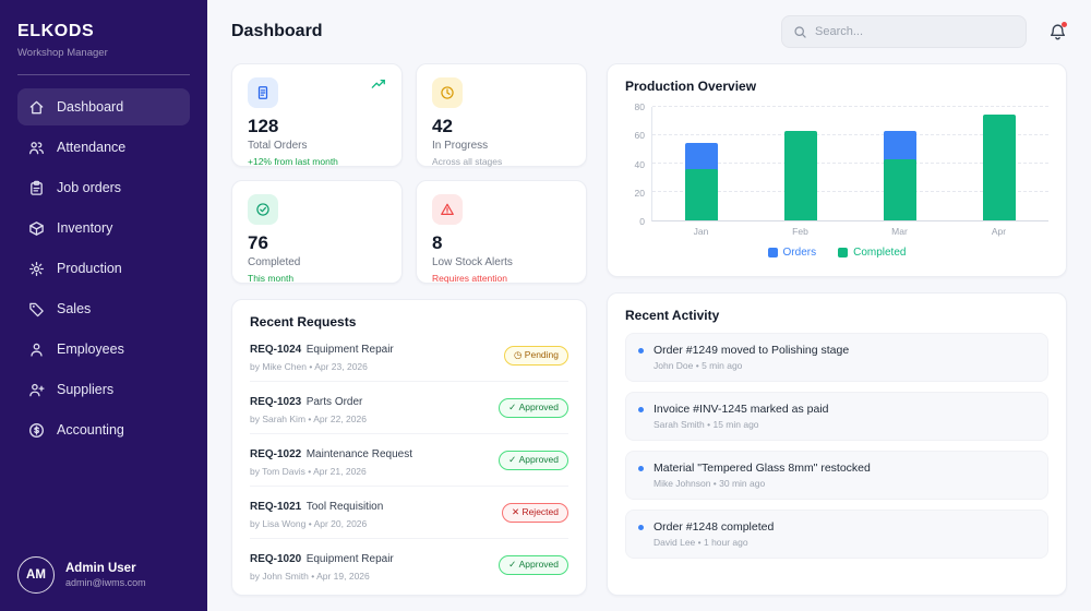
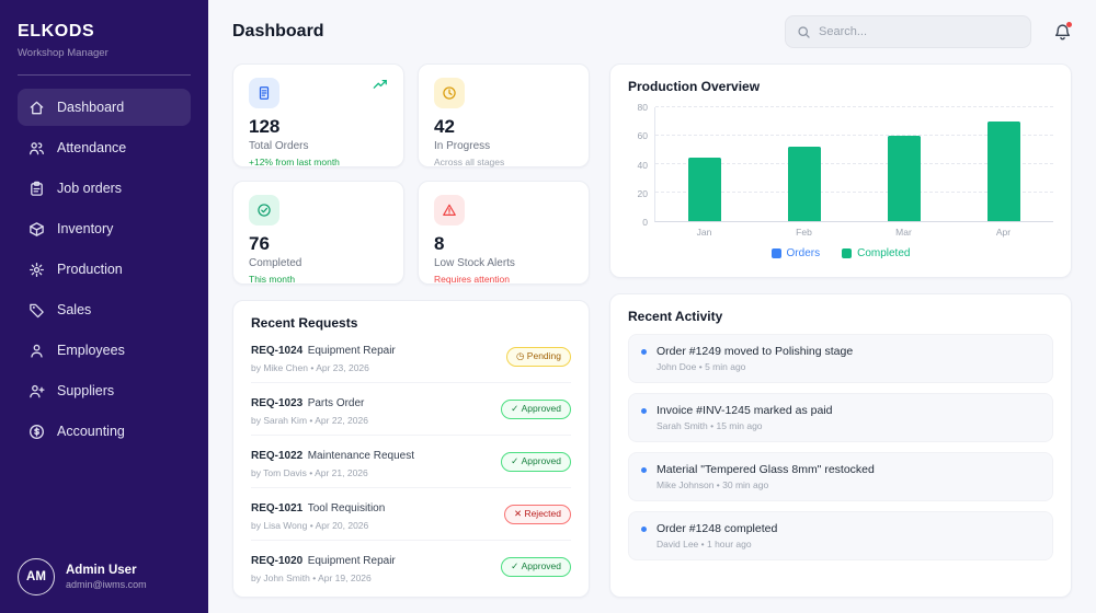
Orders/Jan: 55 -> 45
Completed/Jan: 36 -> 45
Orders/Feb: 48 -> 52
Completed/Feb: 63 -> 52
Orders/Mar: 63 -> 60
Completed/Mar: 43 -> 60
Orders/Apr: 65 -> 70
Completed/Apr: 75 -> 70
